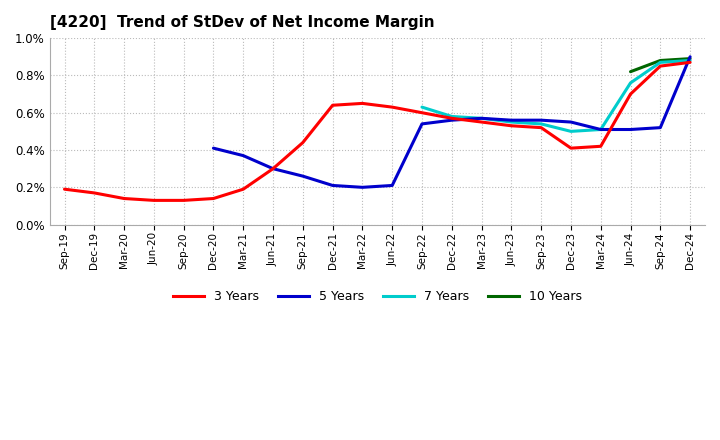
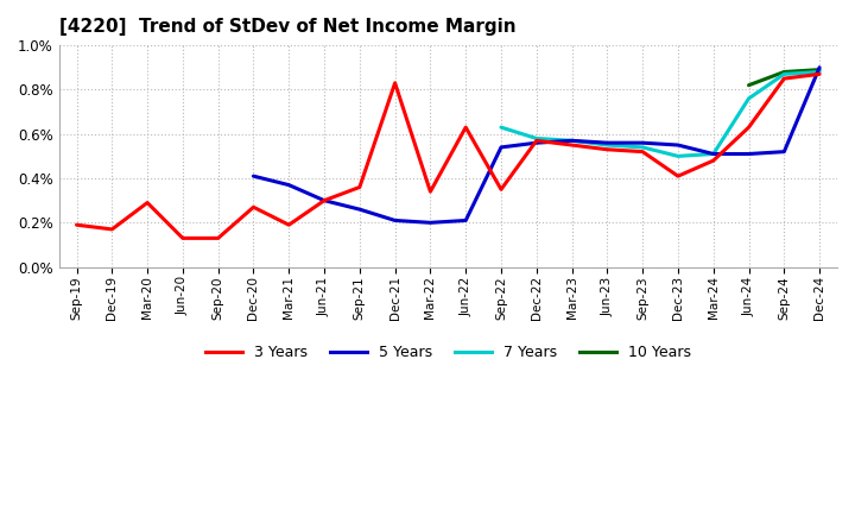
3 Years/Mar-20: 0.14% -> 0.29%
3 Years/Dec-20: 0.14% -> 0.27%
3 Years/Sep-21: 0.44% -> 0.36%
3 Years/Dec-21: 0.64% -> 0.83%
3 Years/Mar-22: 0.65% -> 0.34%
3 Years/Sep-22: 0.60% -> 0.35%
3 Years/Mar-24: 0.42% -> 0.48%
3 Years/Jun-24: 0.70% -> 0.63%
